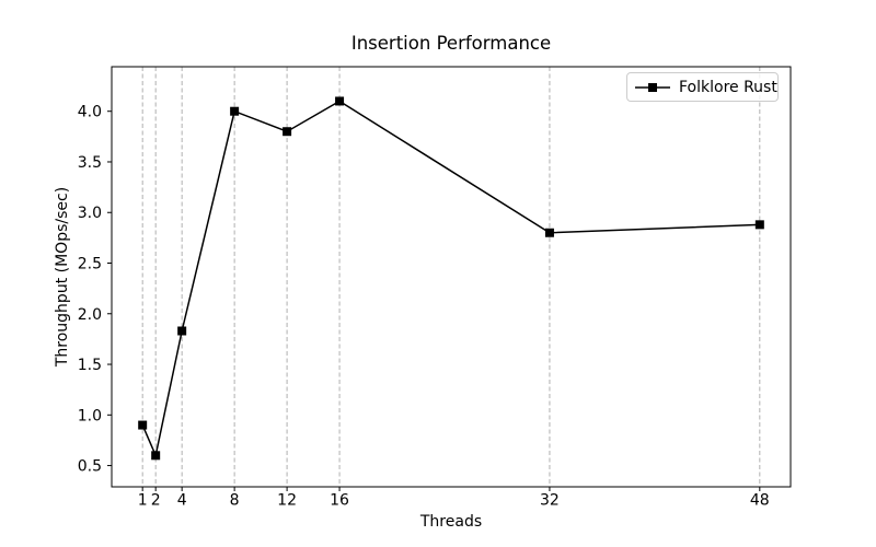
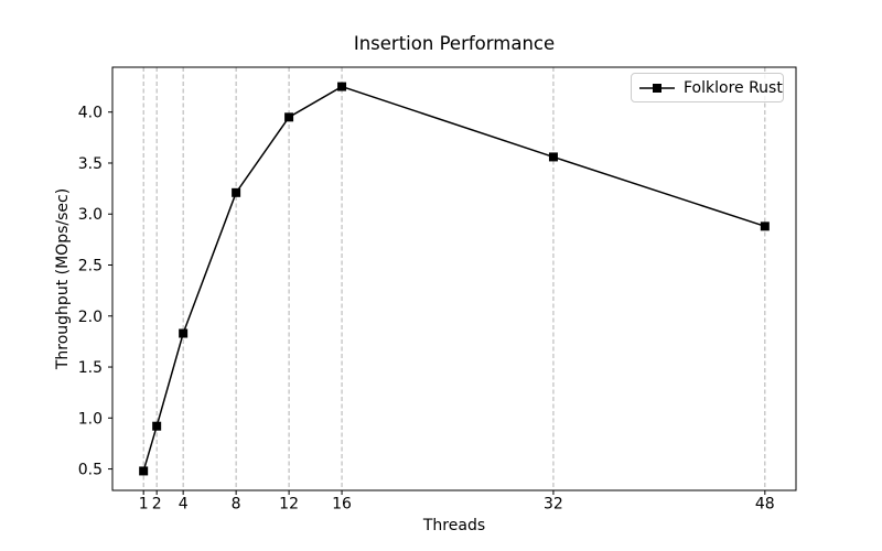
1: 0.9 -> 0.5
2: 0.6 -> 0.9
8: 4.0 -> 3.2
12: 3.8 -> 4.0
16: 4.1 -> 4.2
32: 2.8 -> 3.6
